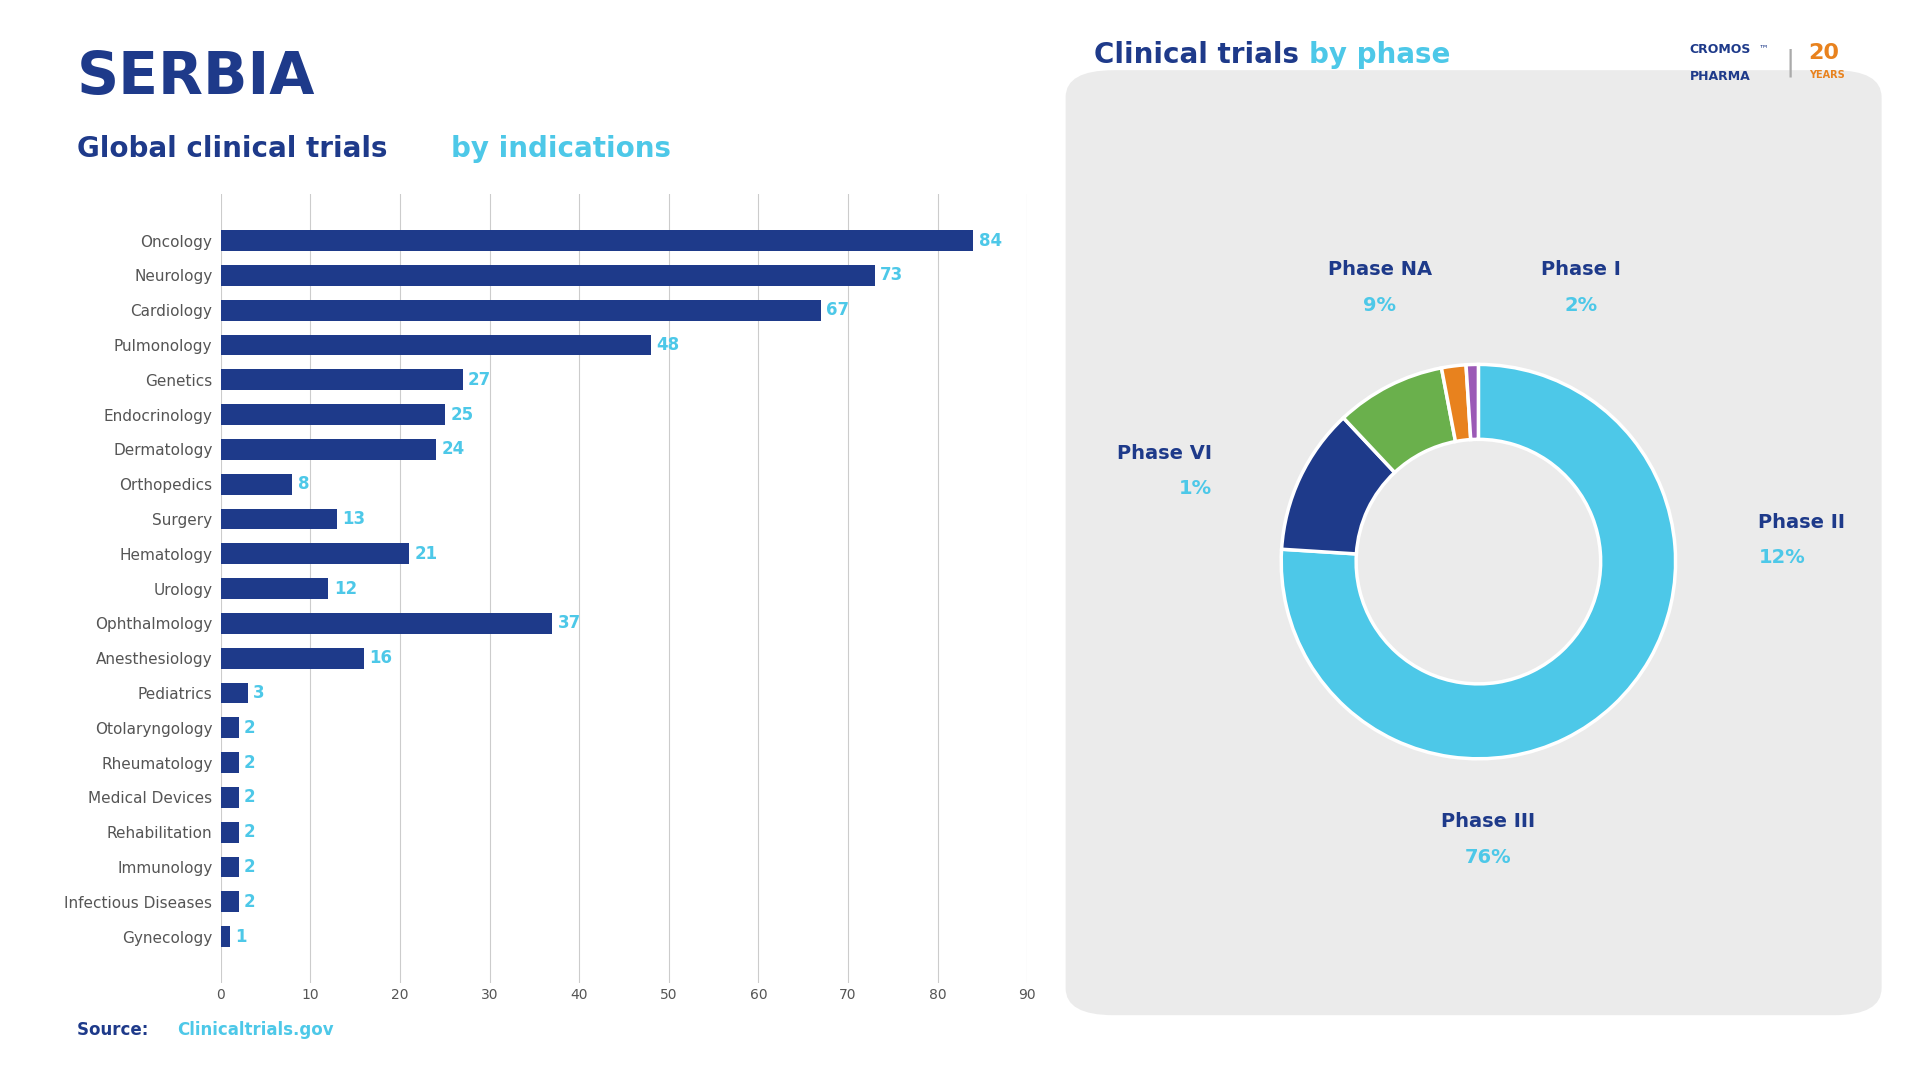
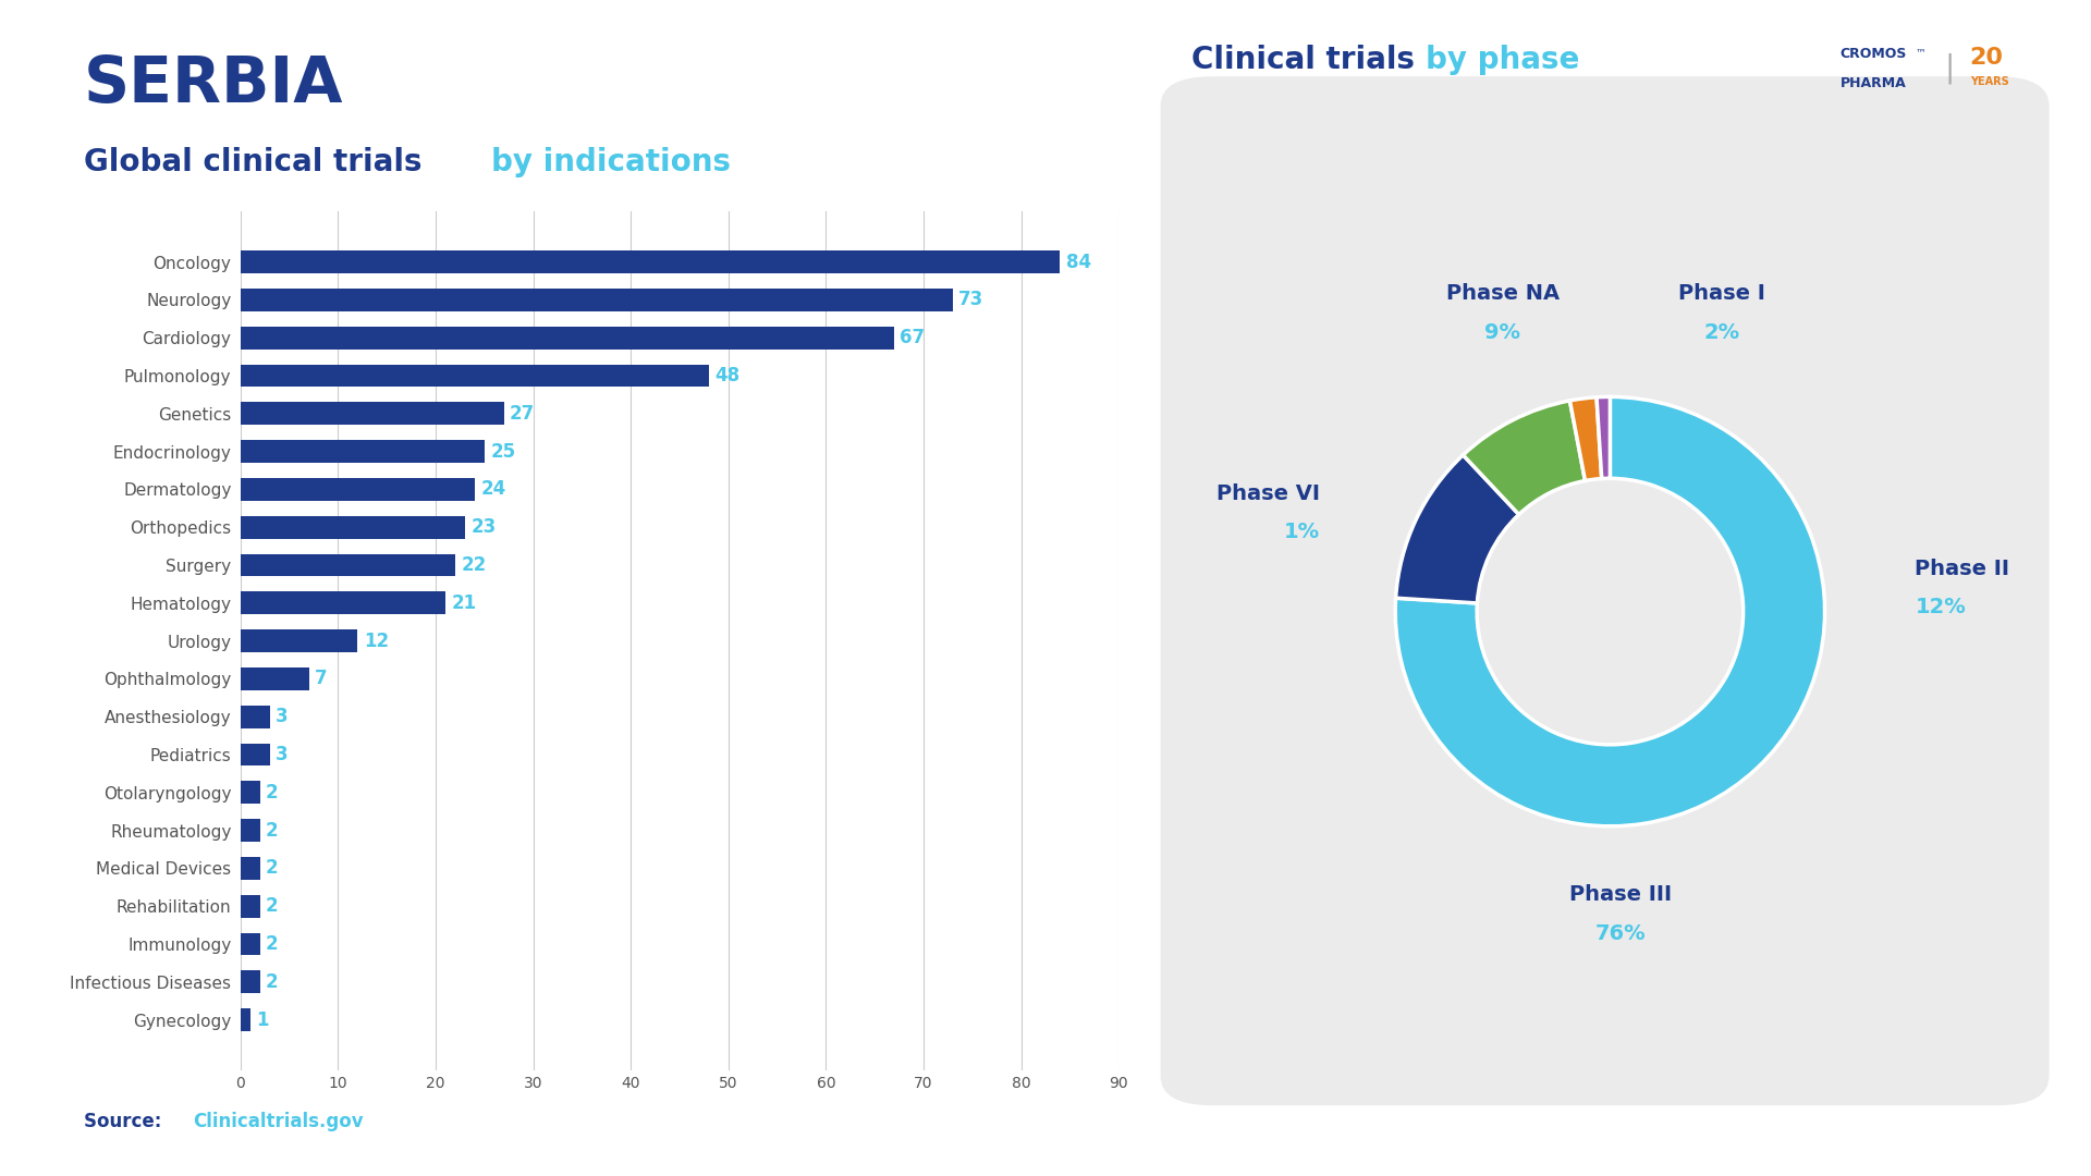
Orthopedics: 8 -> 23
Surgery: 13 -> 22
Ophthalmology: 37 -> 7
Anesthesiology: 16 -> 3
